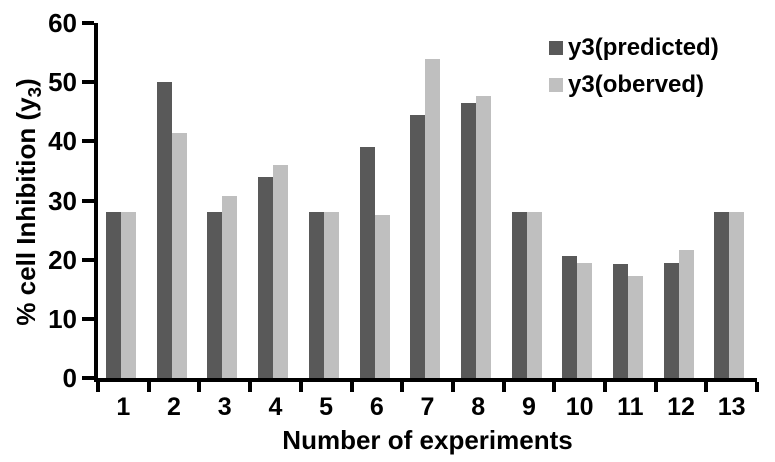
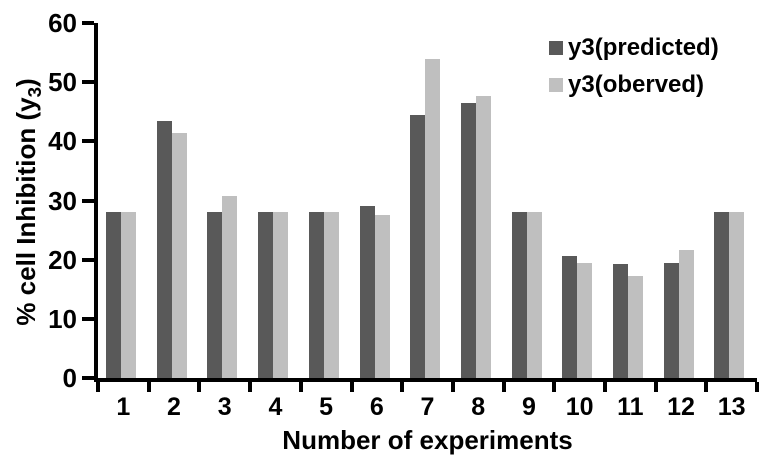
y3(predicted)/2: 50 -> 44
y3(predicted)/4: 34 -> 28
y3(oberved)/4: 36 -> 28
y3(predicted)/6: 39 -> 29
